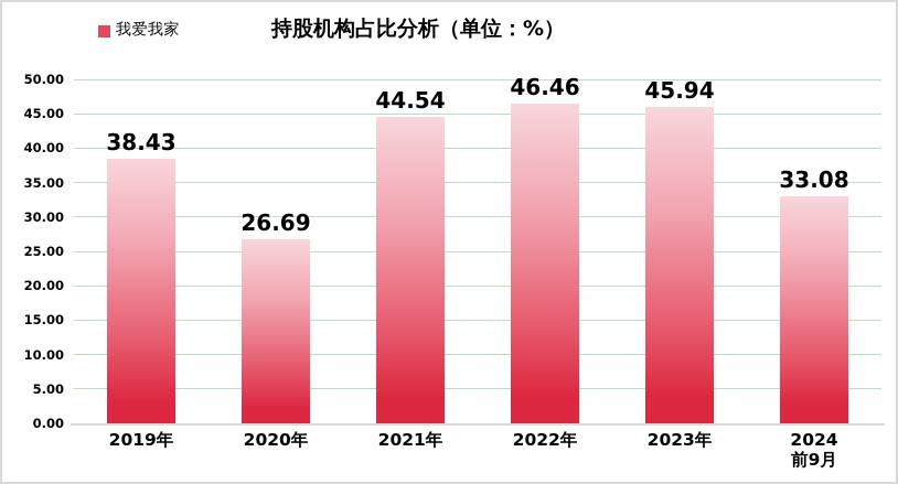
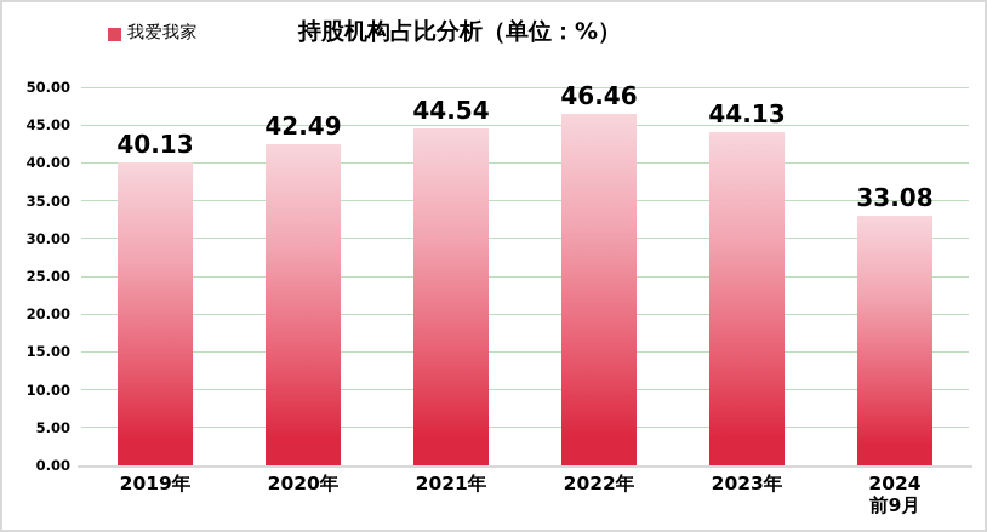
2019年: 38.43 -> 40.13
2020年: 26.69 -> 42.49
2023年: 45.94 -> 44.13
